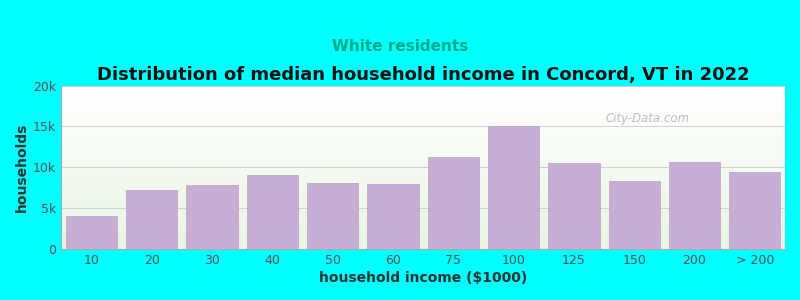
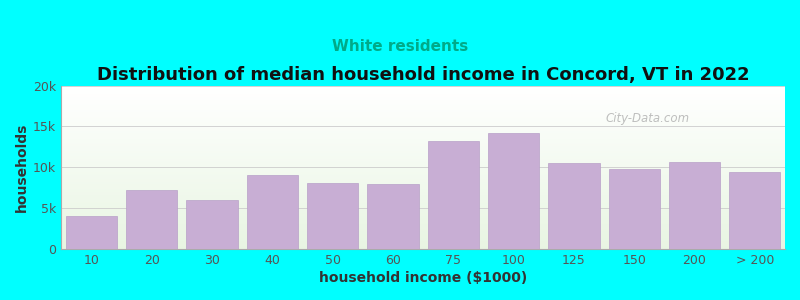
30: 7.8k -> 6.0k
75: 11.2k -> 13.2k
100: 15.0k -> 14.2k
150: 8.3k -> 9.8k
